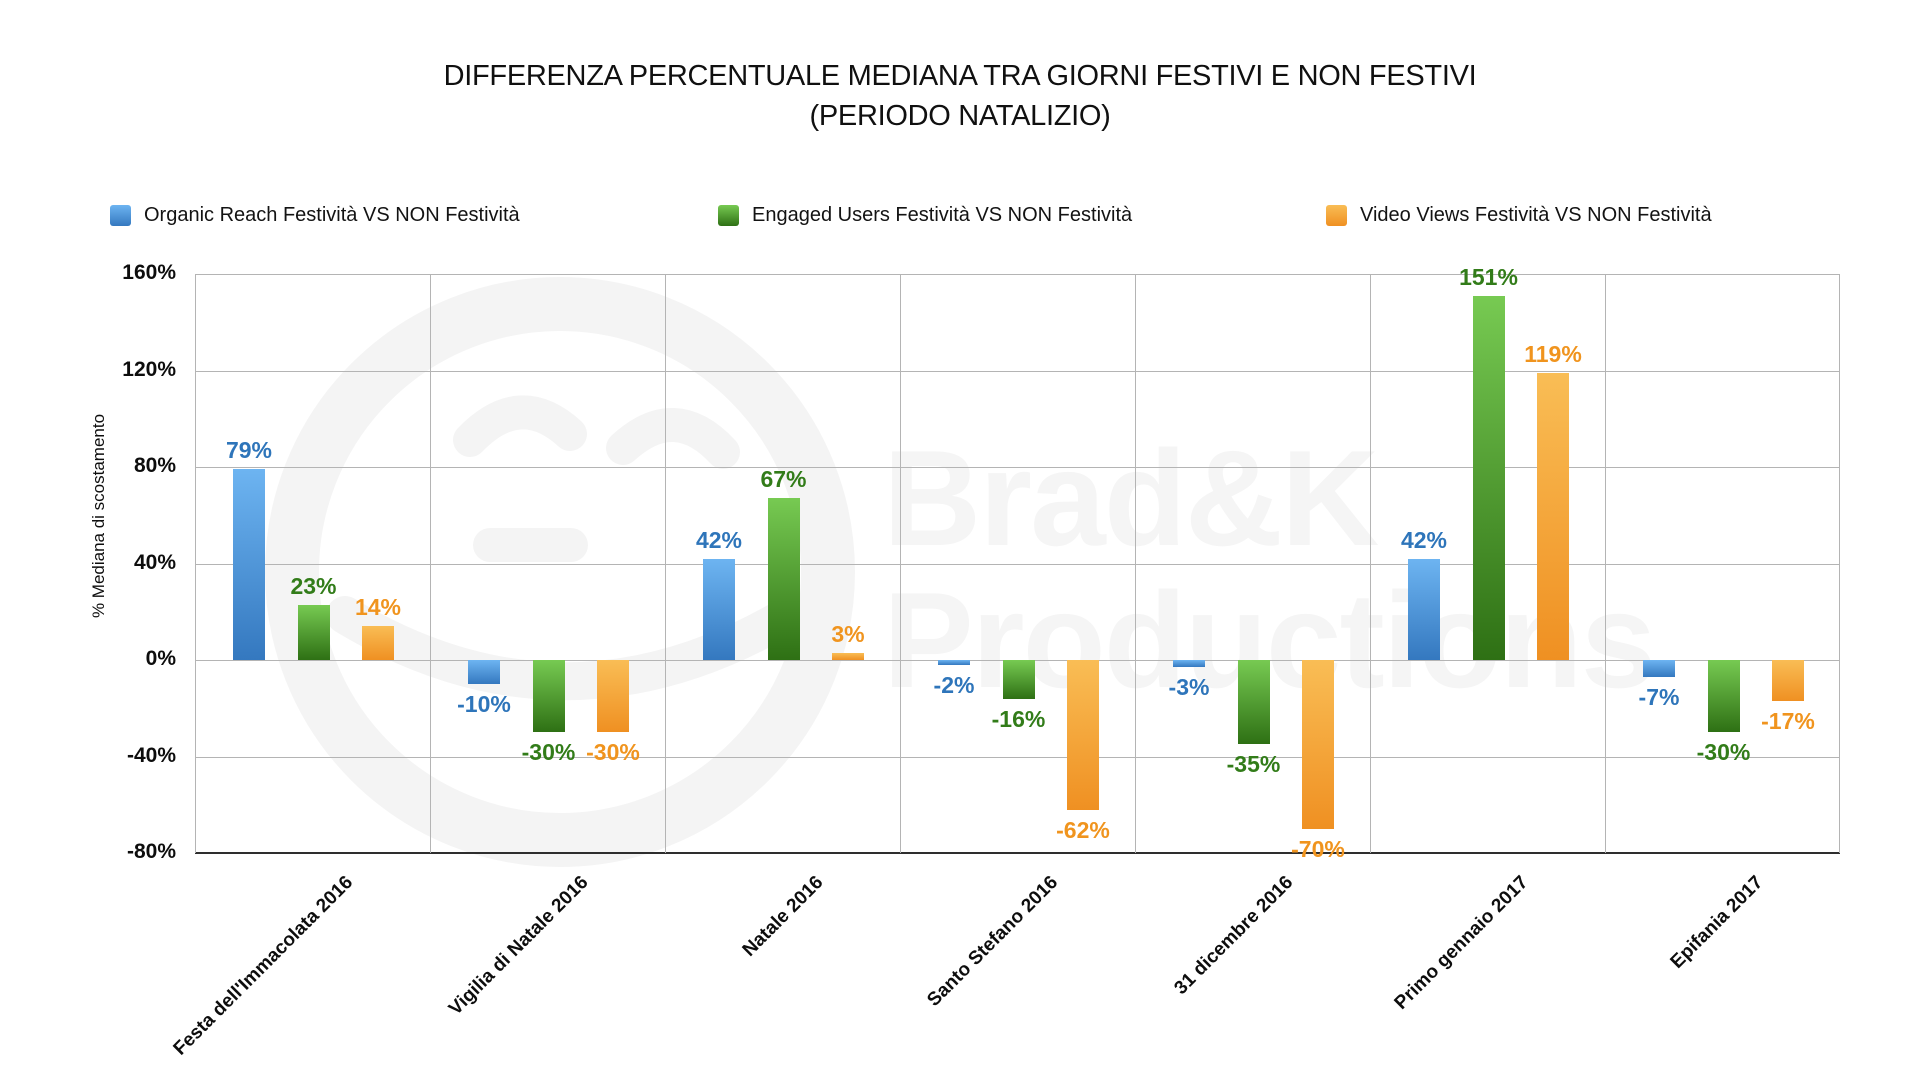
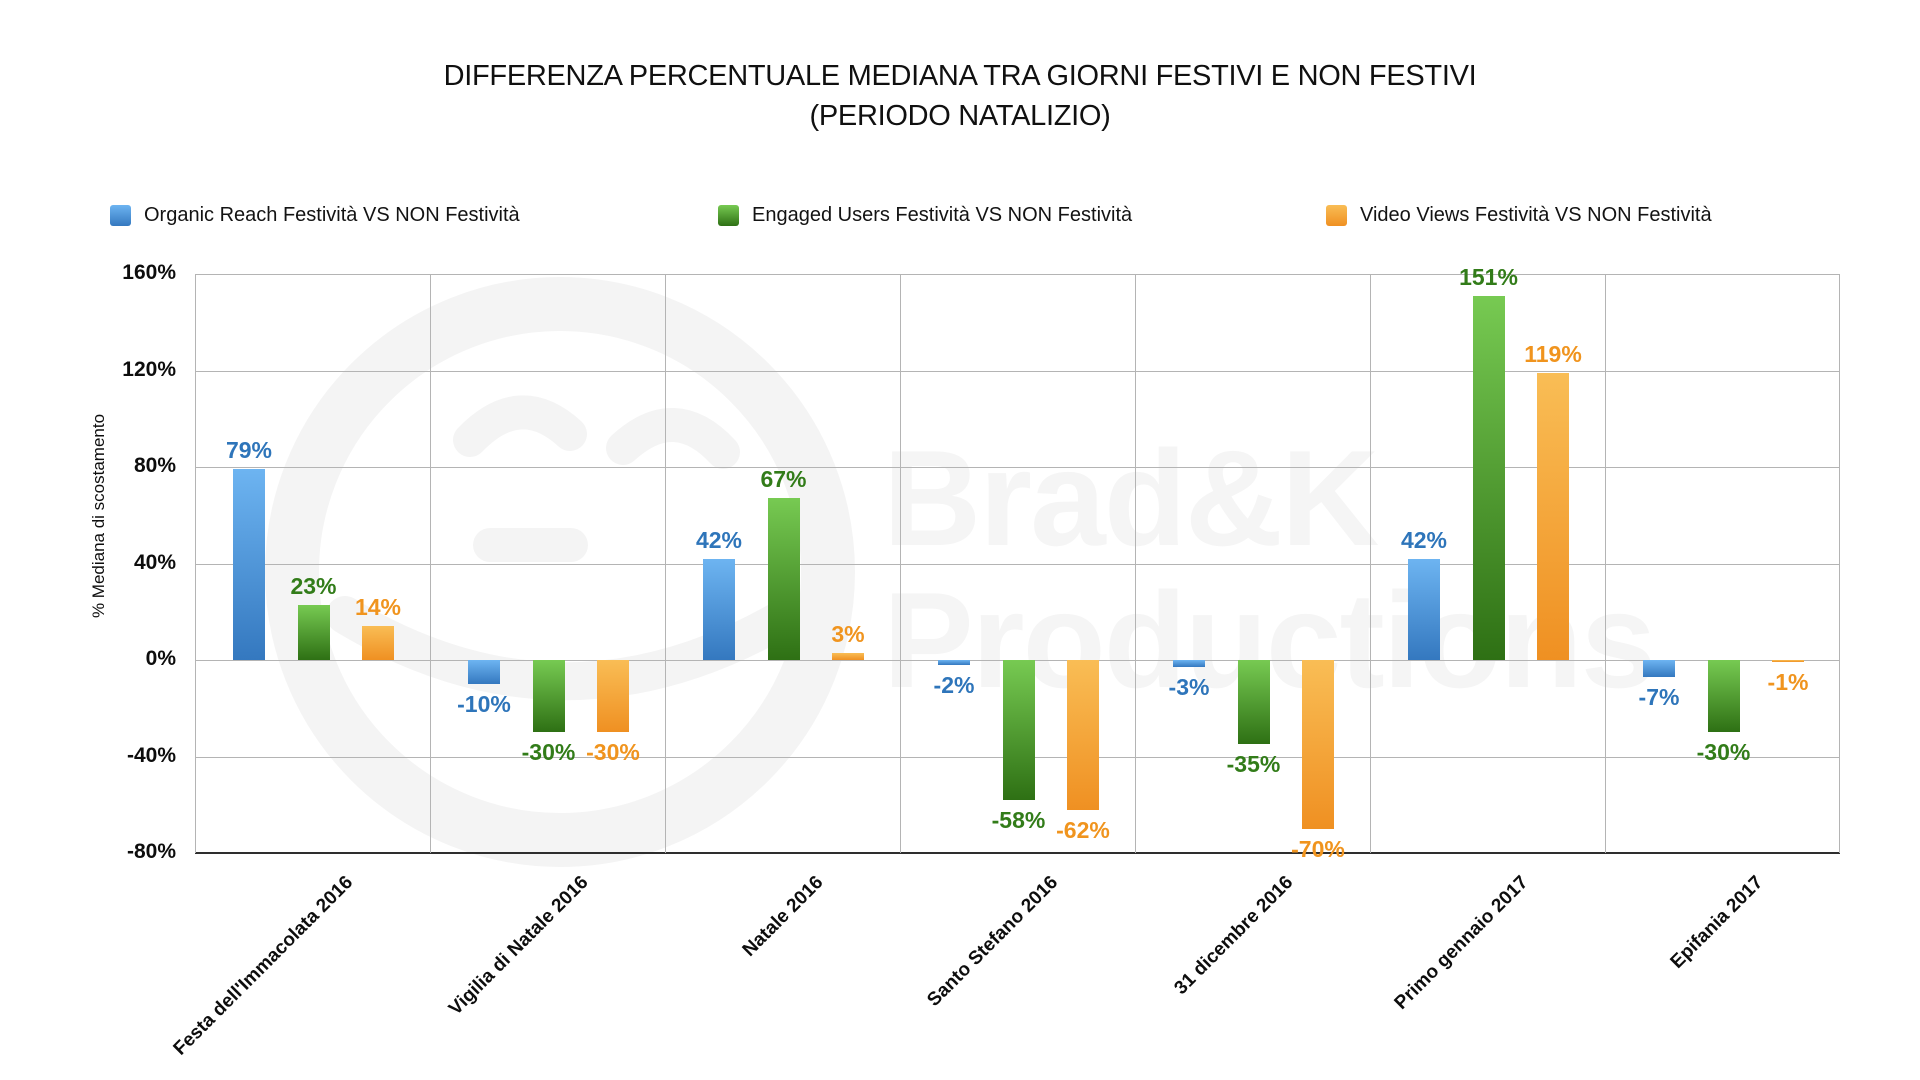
Engaged Users Festività VS NON Festività/Santo Stefano 2016: -16% -> -58%
Video Views Festività VS NON Festività/Epifania 2017: -17% -> -1%
